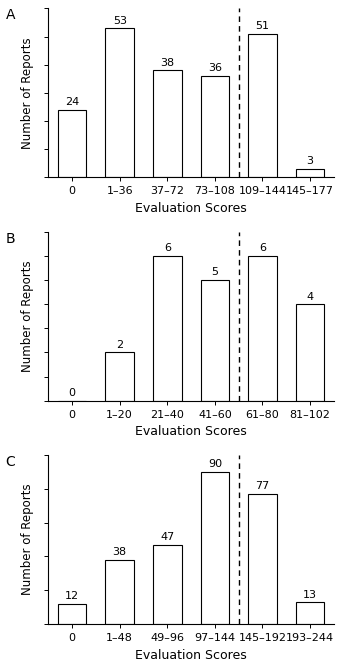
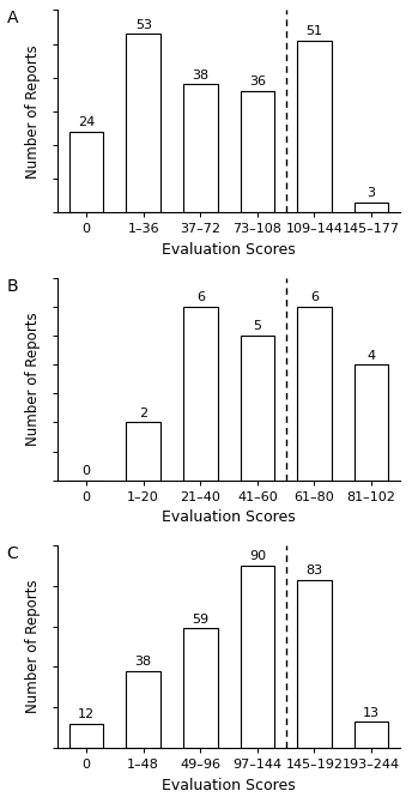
49–96: 47 -> 59
145–192: 77 -> 83
